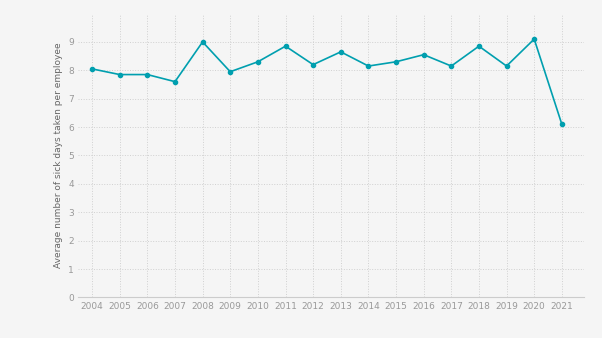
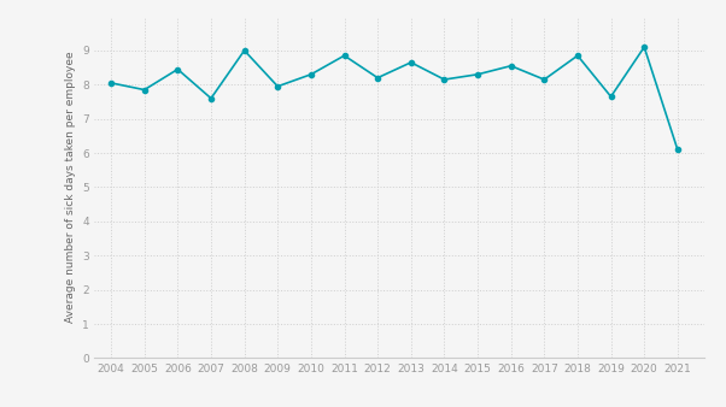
2006: 7.85 -> 8.45
2019: 8.15 -> 7.65
